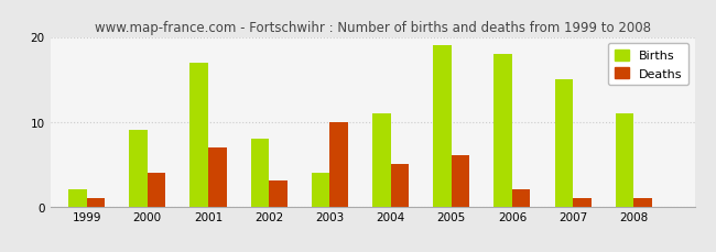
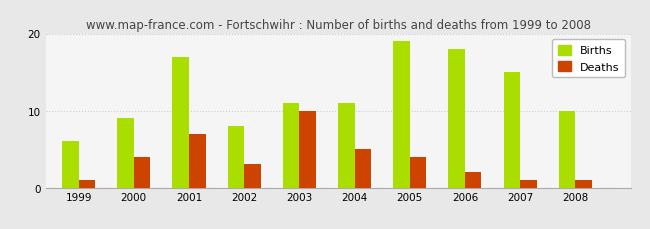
Births/1999: 2 -> 6
Births/2003: 4 -> 11
Deaths/2005: 6 -> 4
Births/2008: 11 -> 10
